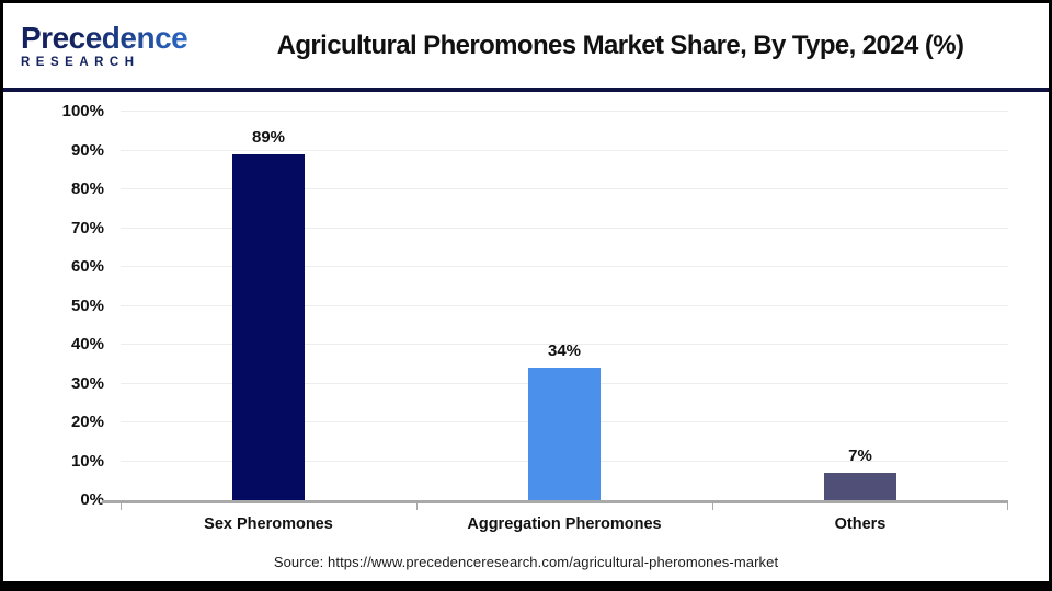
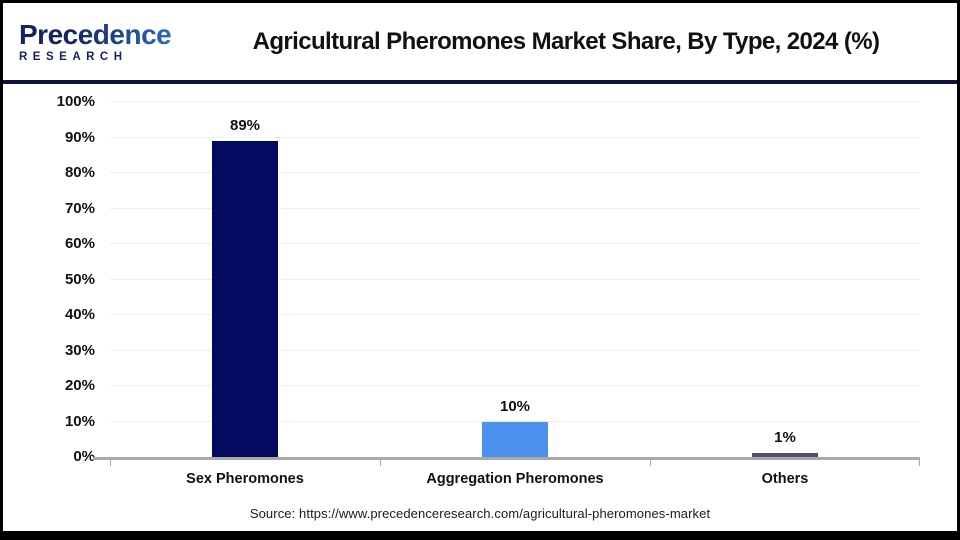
Aggregation Pheromones: 34% -> 10%
Others: 7% -> 1%
